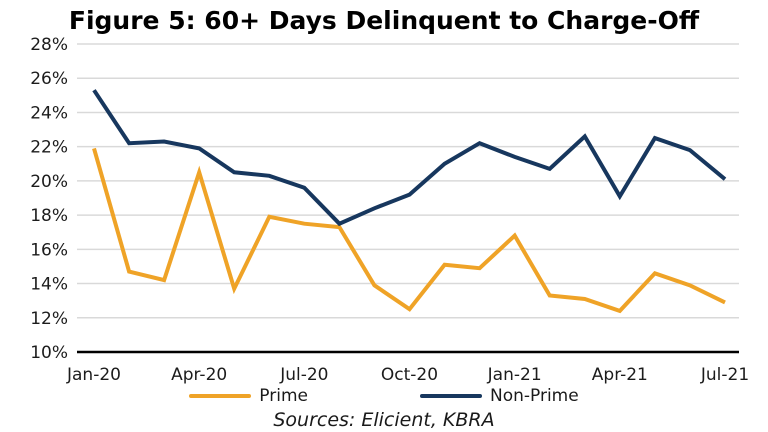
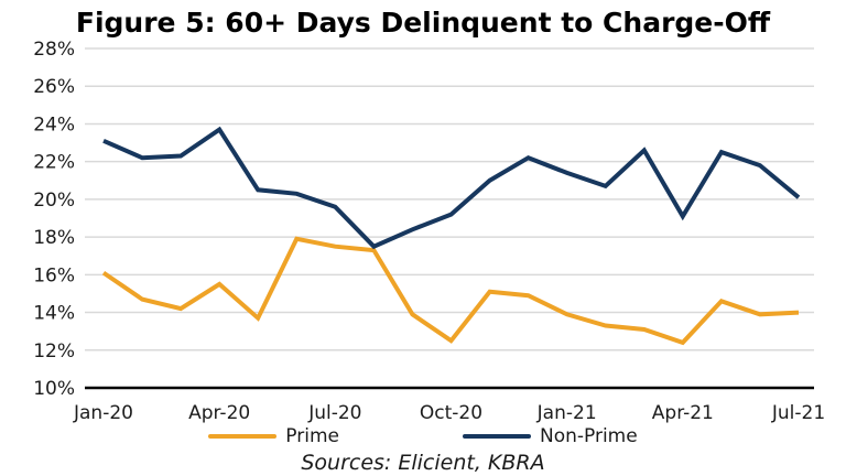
Prime/Jan-20: 21.9% -> 16.1%
Non-Prime/Jan-20: 25.3% -> 23.1%
Prime/Apr-20: 20.5% -> 15.5%
Non-Prime/Apr-20: 21.9% -> 23.7%
Prime/Jan-21: 16.8% -> 13.9%
Prime/Jul-21: 12.9% -> 14.0%
